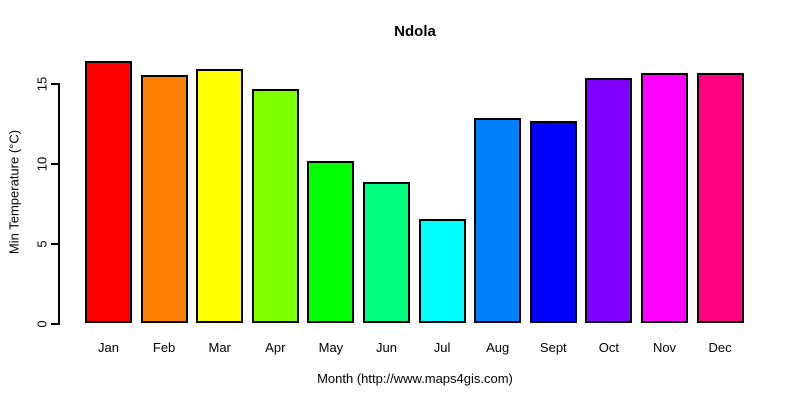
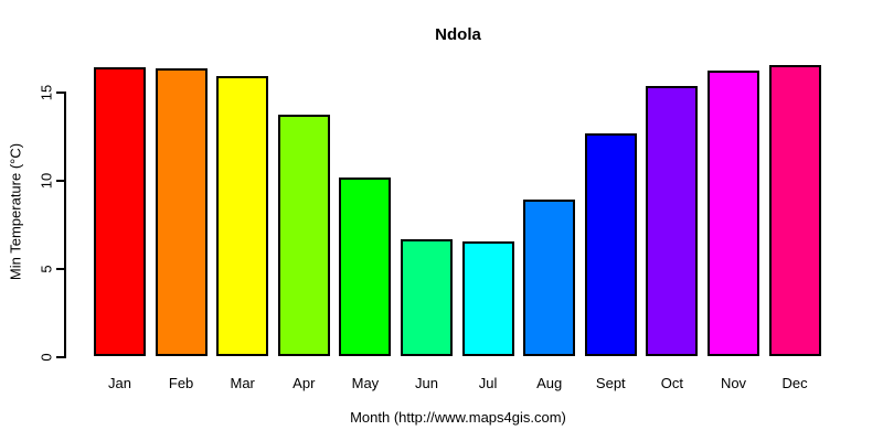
Feb: 15.5 -> 16.3
Apr: 14.6 -> 13.7
Jun: 8.8 -> 6.6
Aug: 12.8 -> 8.9
Nov: 15.6 -> 16.2
Dec: 15.6 -> 16.5
